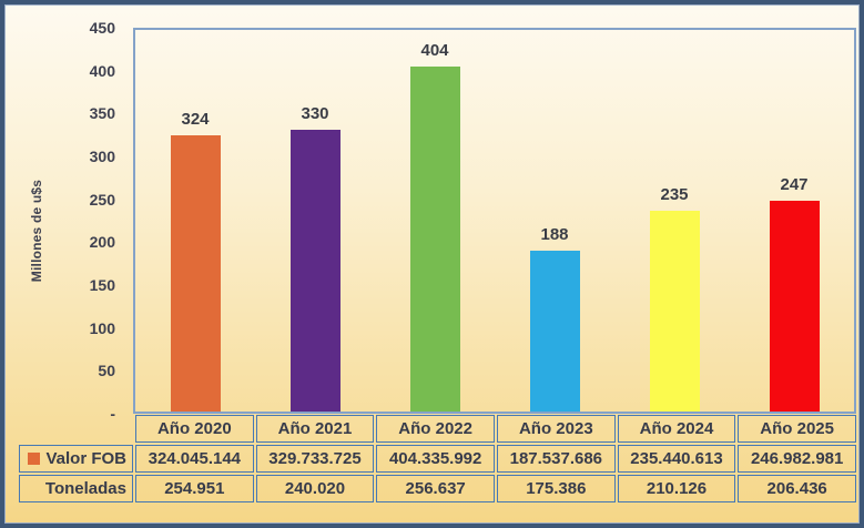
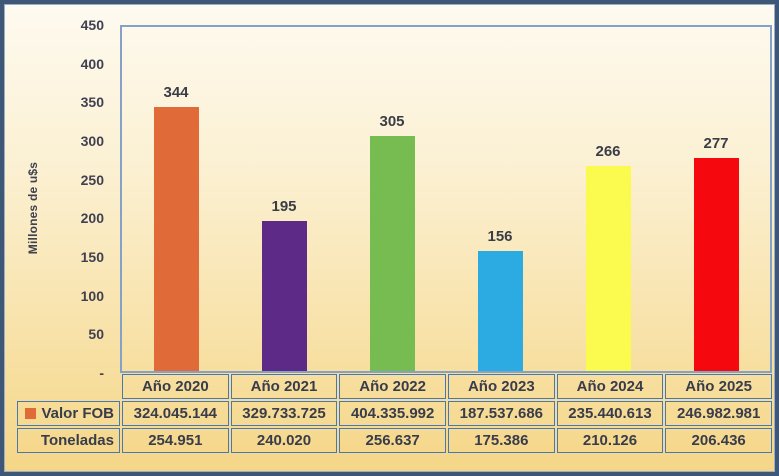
Año 2020: 324 -> 344
Año 2021: 330 -> 195
Año 2022: 404 -> 305
Año 2023: 188 -> 156
Año 2024: 235 -> 266
Año 2025: 247 -> 277
